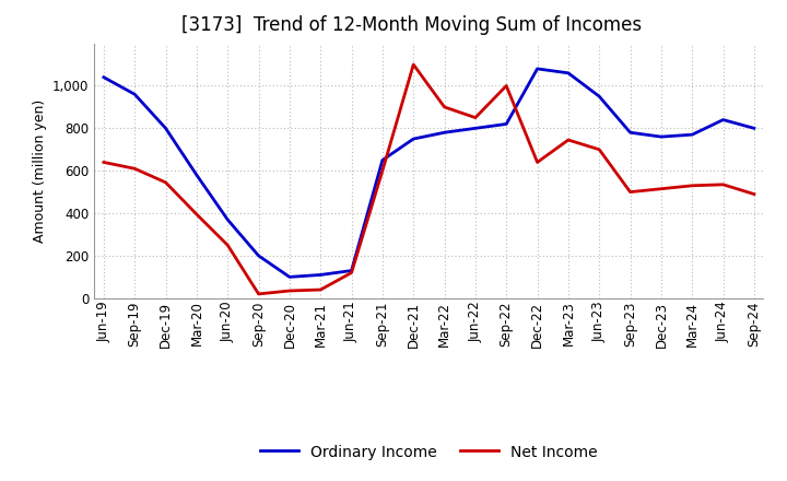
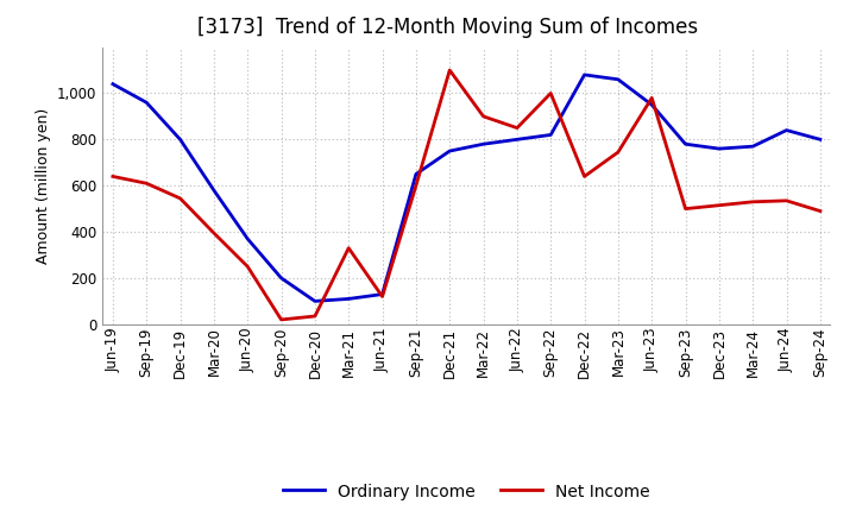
Net Income/Mar-21: 40 -> 330
Net Income/Jun-23: 700 -> 980
